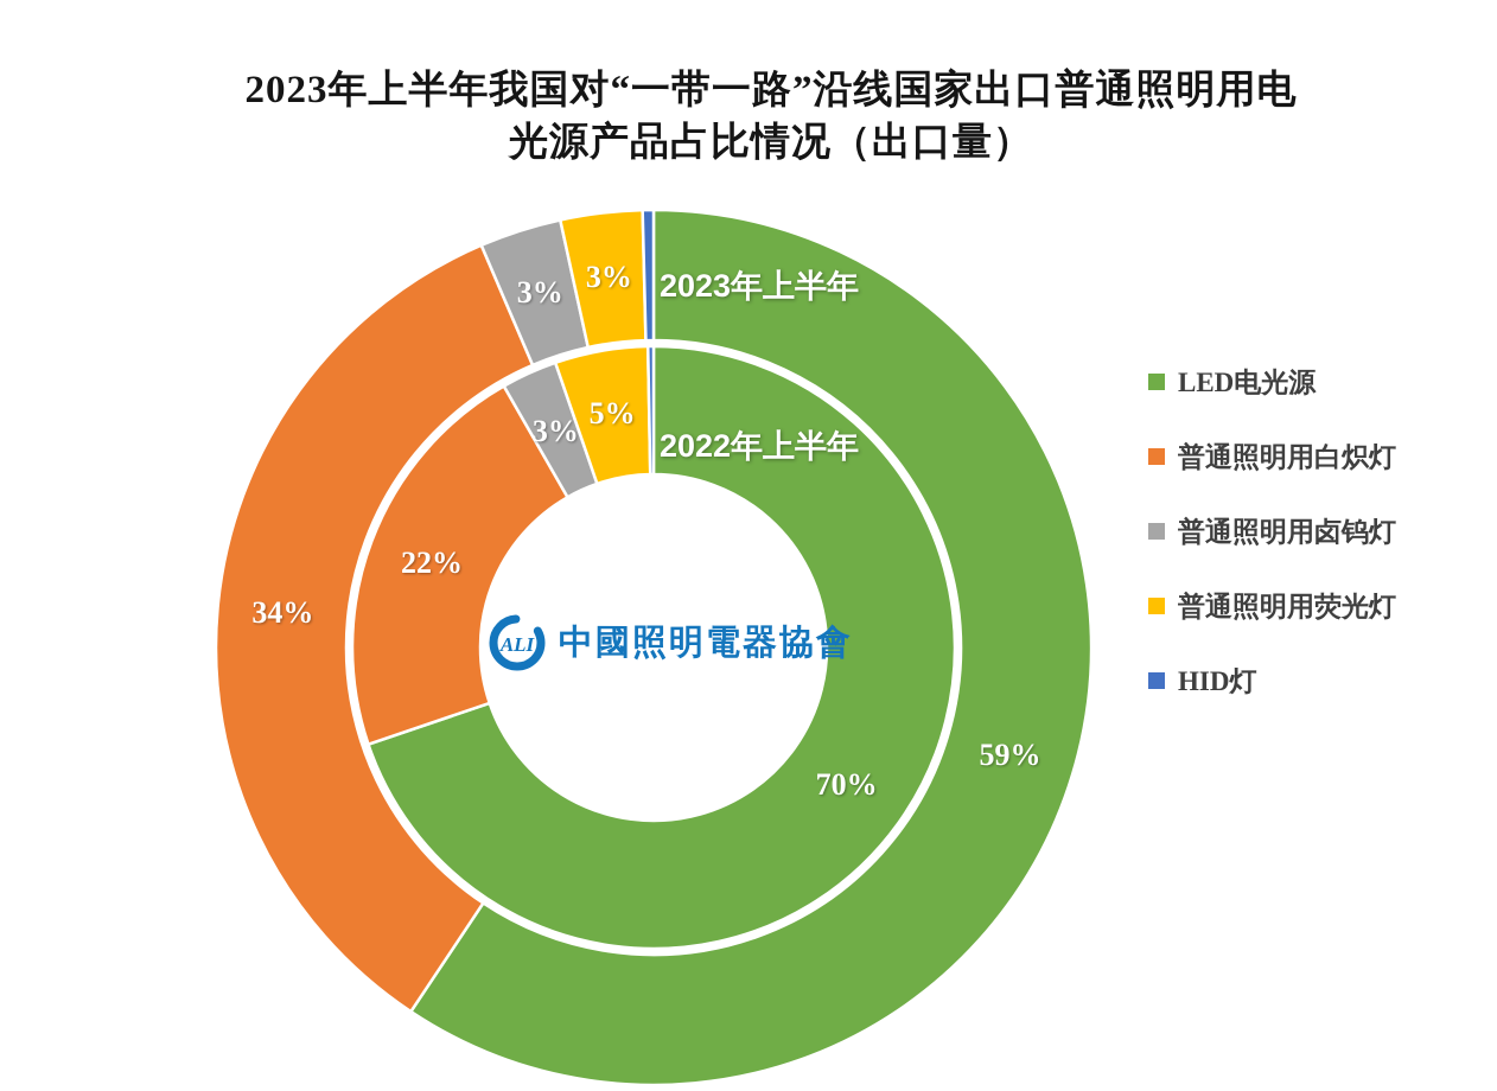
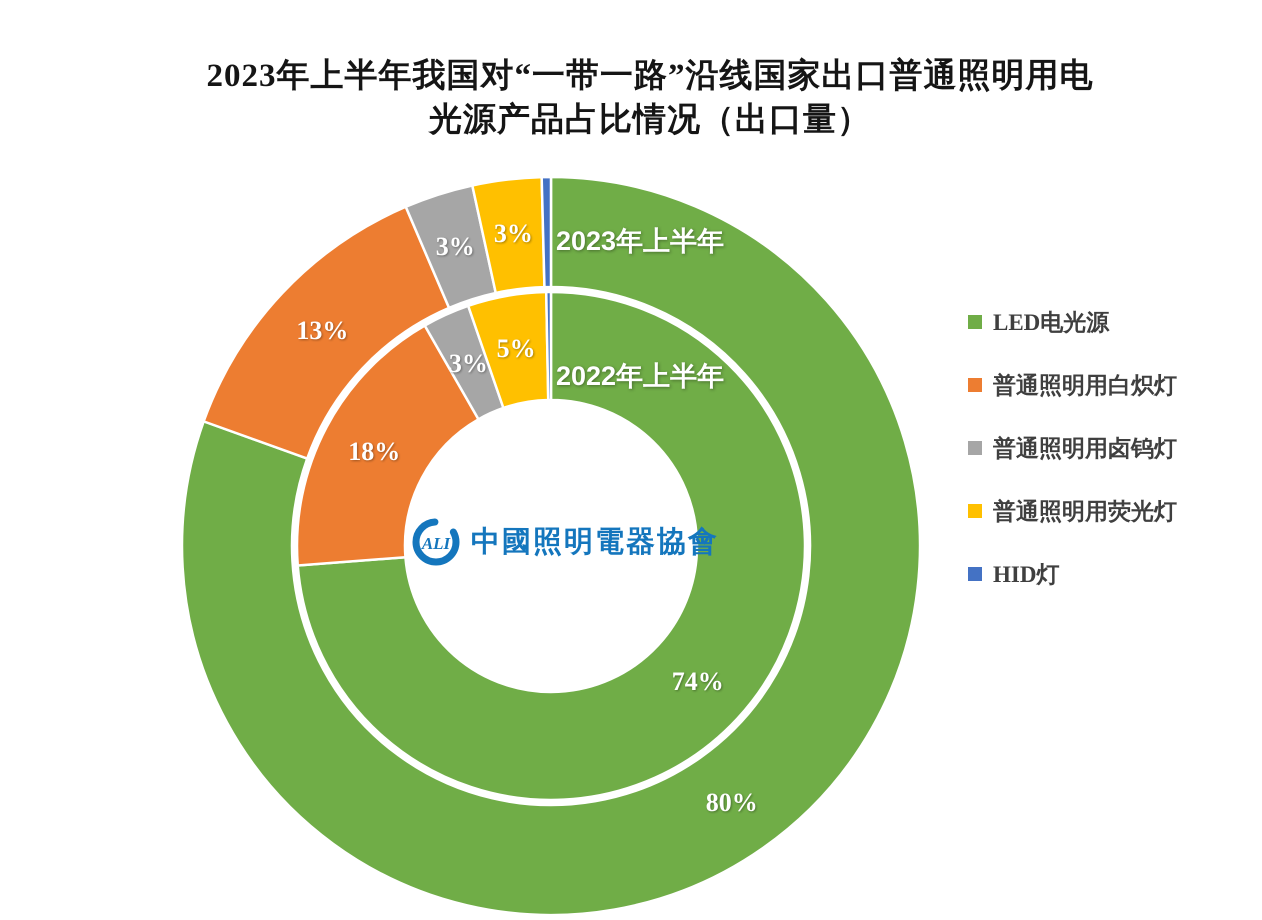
2023年上半年/LED电光源: 59% -> 80%
2022年上半年/LED电光源: 70% -> 74%
2023年上半年/普通照明用白炽灯: 34% -> 13%
2022年上半年/普通照明用白炽灯: 22% -> 18%
